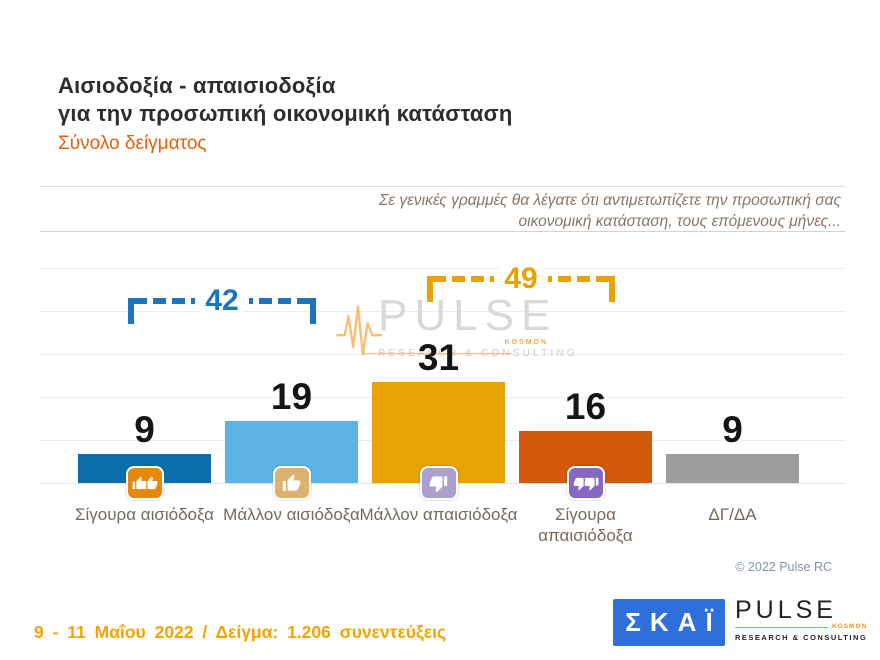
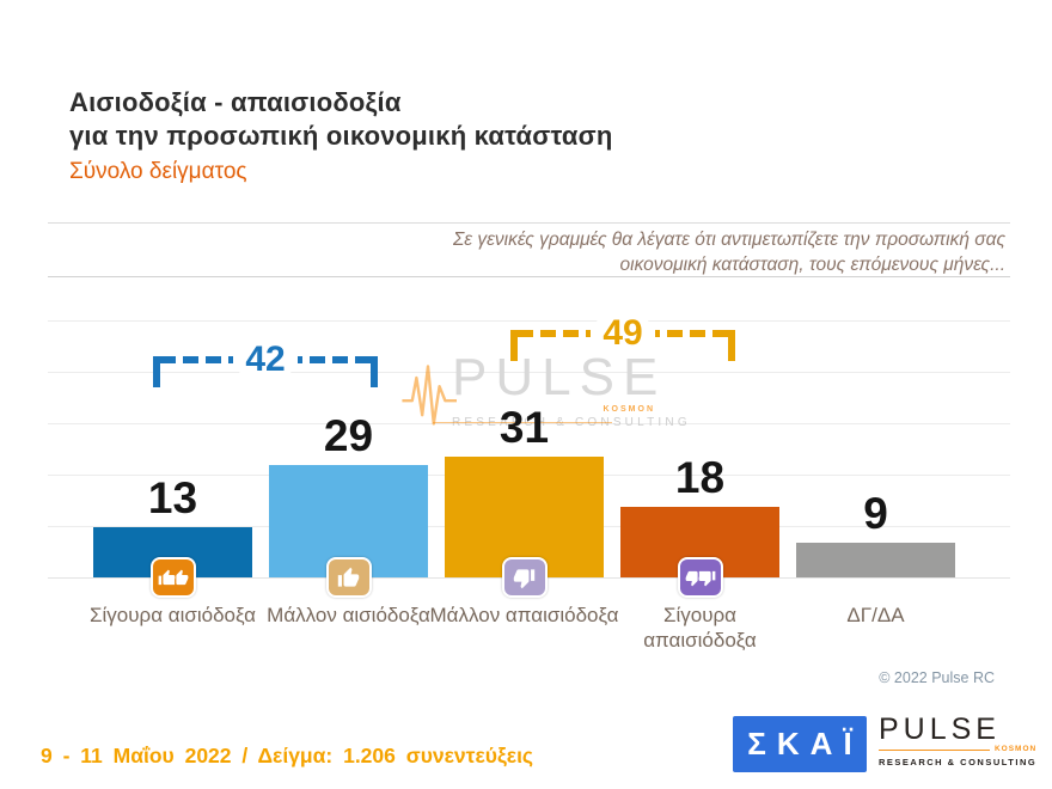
Σίγουρα αισιόδοξα: 9 -> 13
Μάλλον αισιόδοξα: 19 -> 29
Σίγουρα απαισιόδοξα: 16 -> 18
